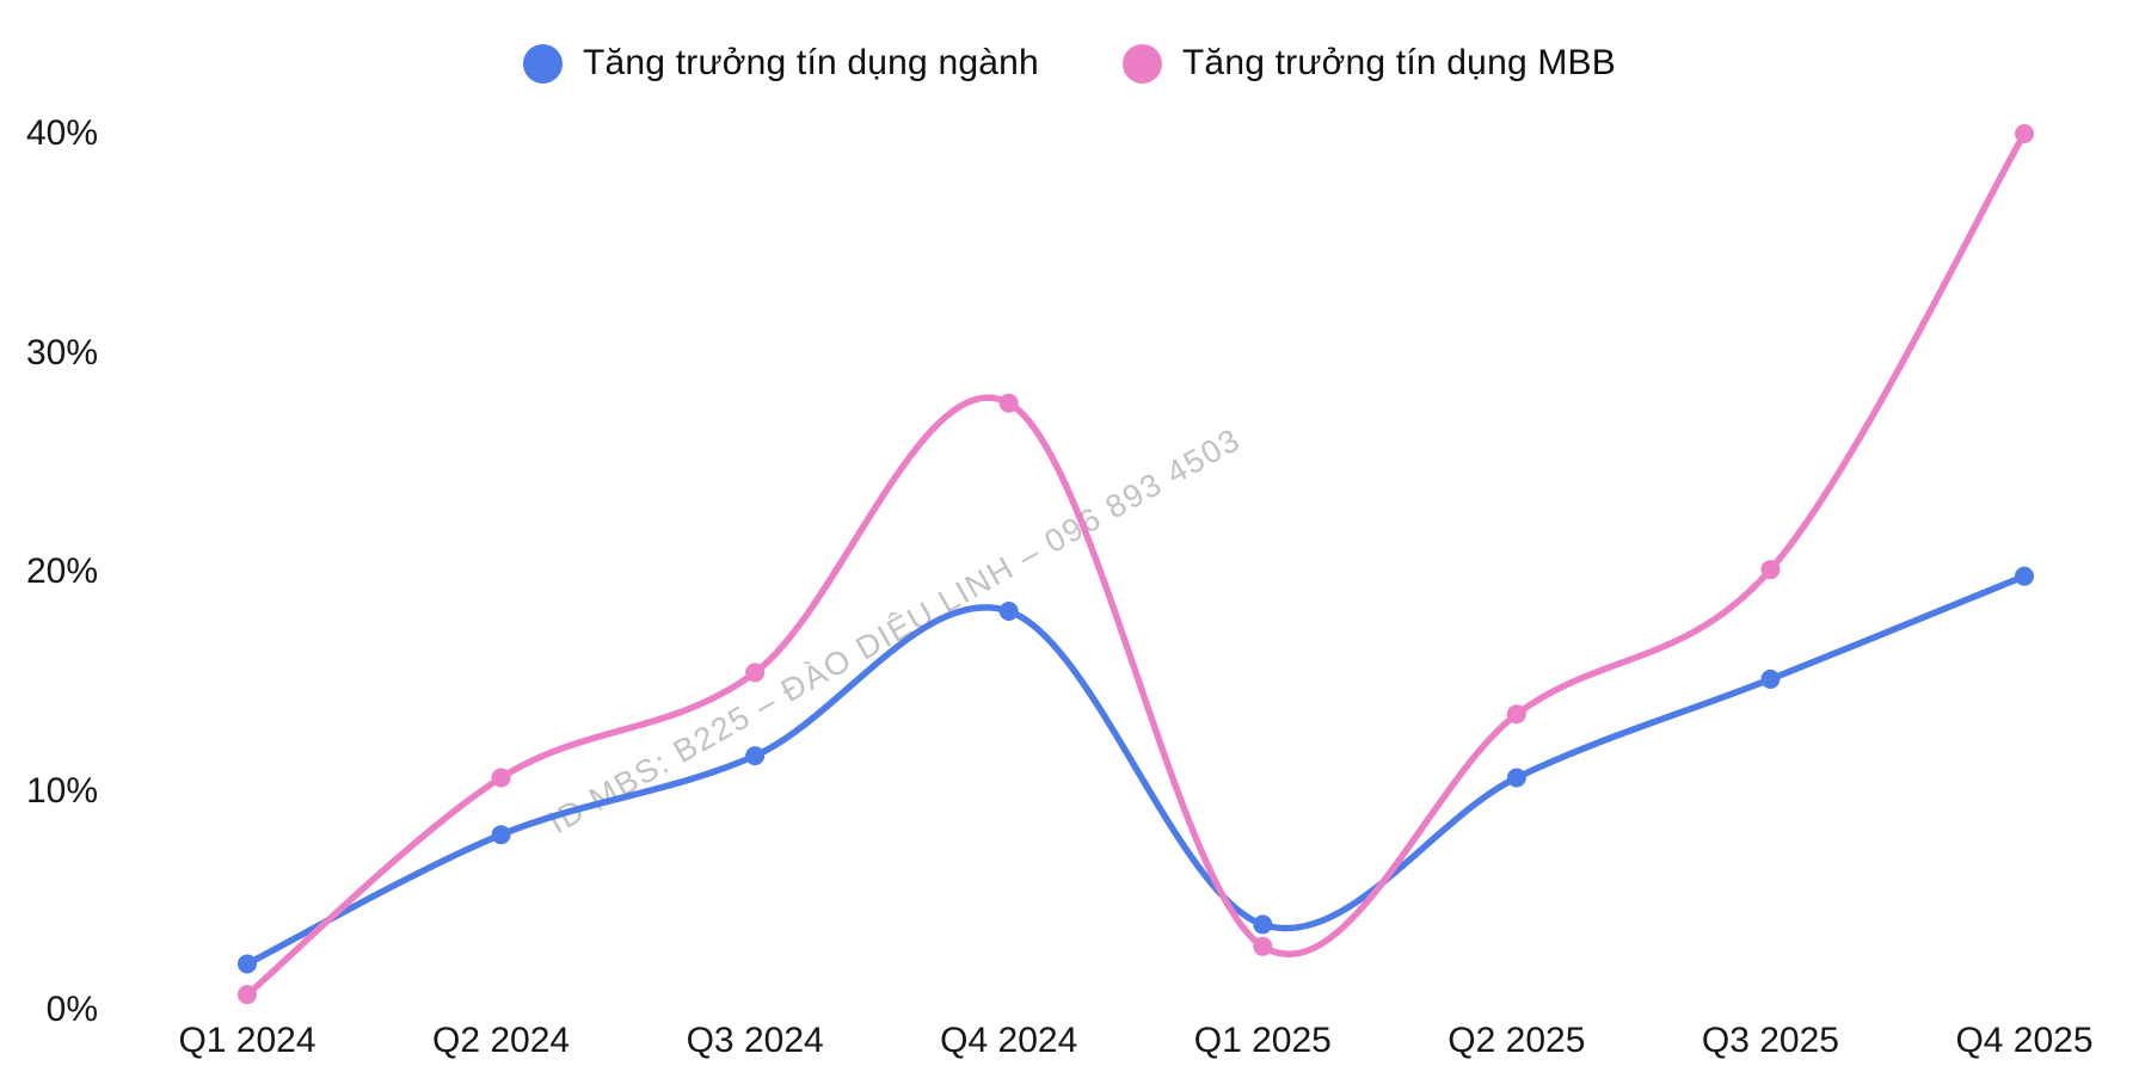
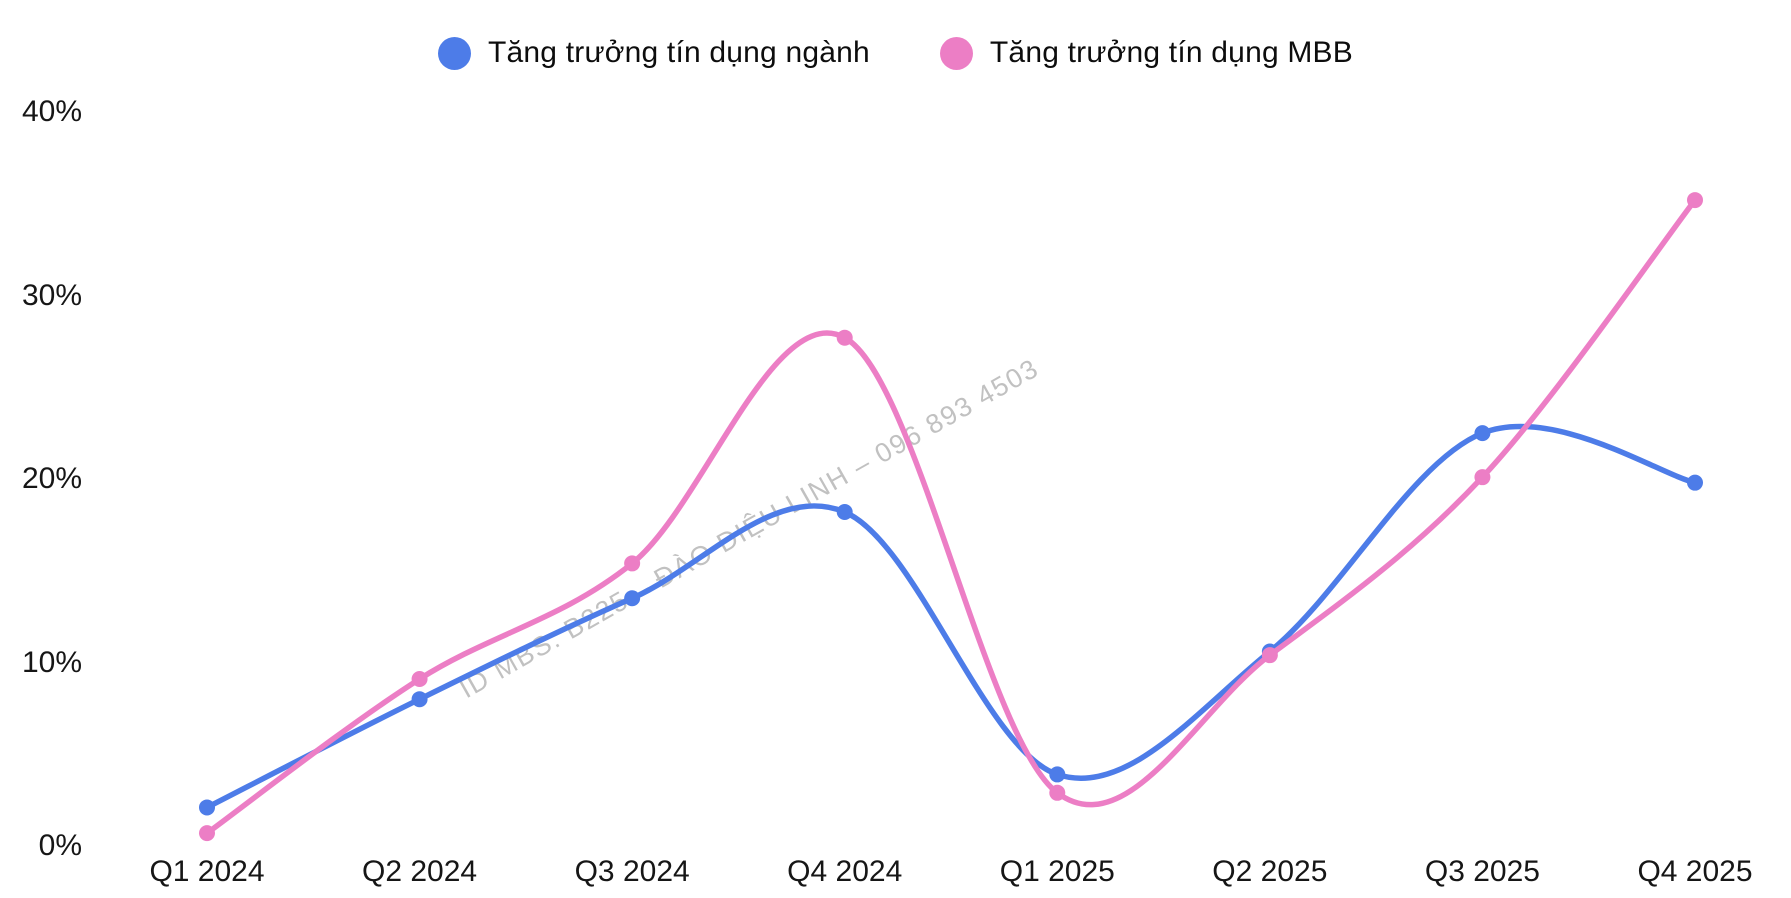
Tăng trưởng tín dụng MBB/Q2 2024: 10.6% -> 9.1%
Tăng trưởng tín dụng ngành/Q3 2024: 11.6% -> 13.5%
Tăng trưởng tín dụng MBB/Q2 2025: 13.5% -> 10.4%
Tăng trưởng tín dụng ngành/Q3 2025: 15.1% -> 22.5%
Tăng trưởng tín dụng MBB/Q4 2025: 40.0% -> 35.2%
